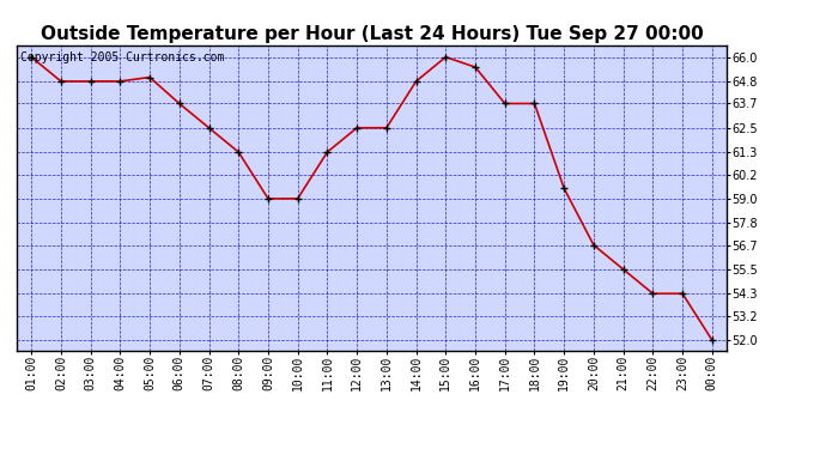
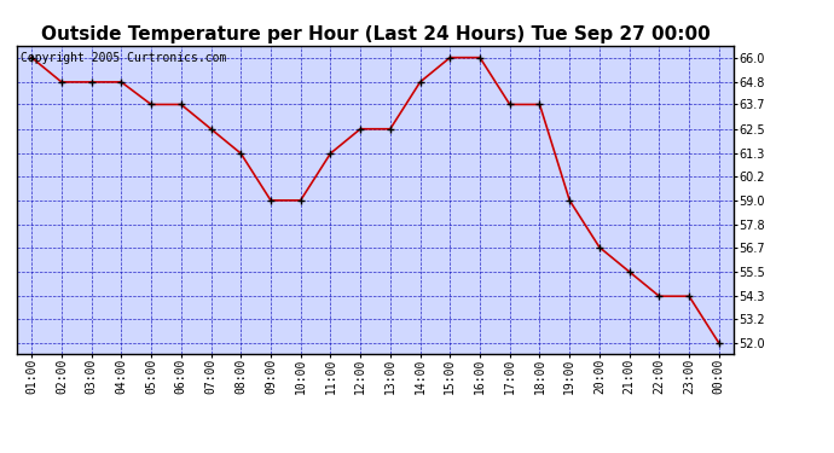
05:00: 65.0 -> 63.7
16:00: 65.5 -> 66.0
19:00: 59.5 -> 59.0
